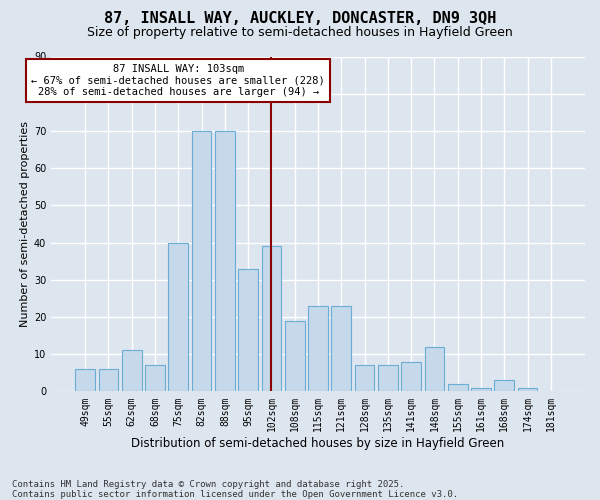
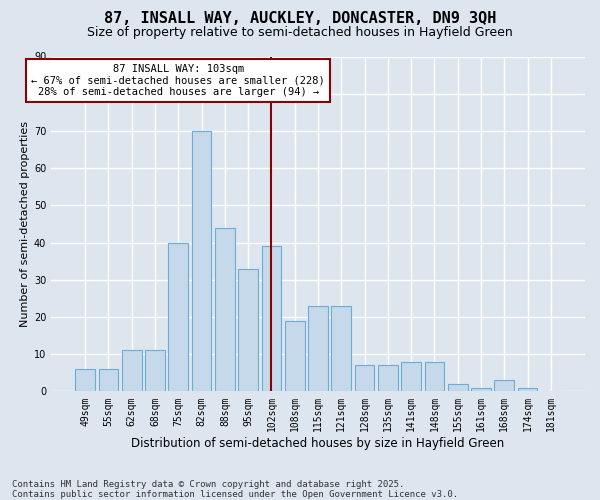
68sqm: 7 -> 11
88sqm: 70 -> 44
148sqm: 12 -> 8
